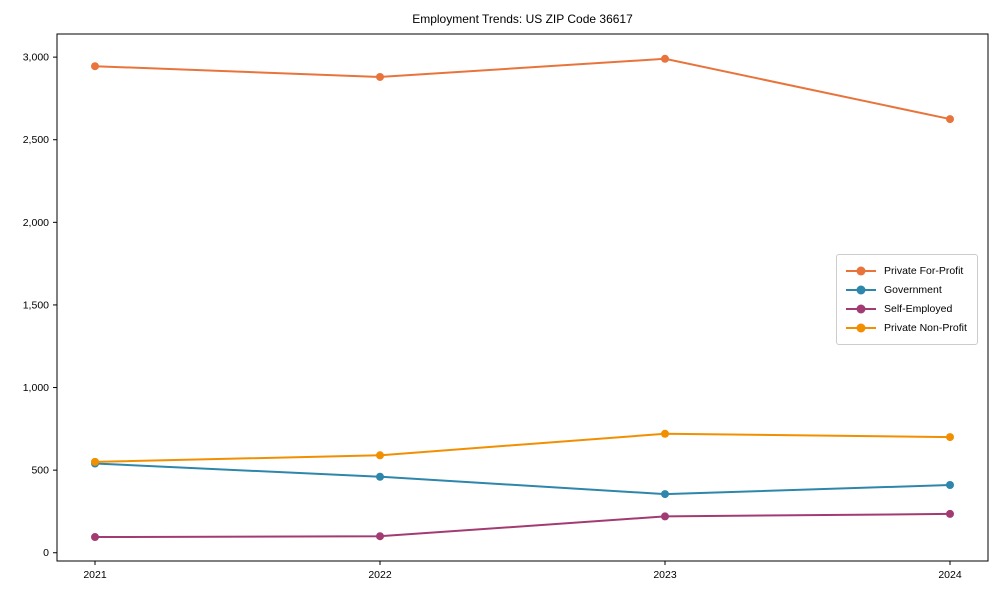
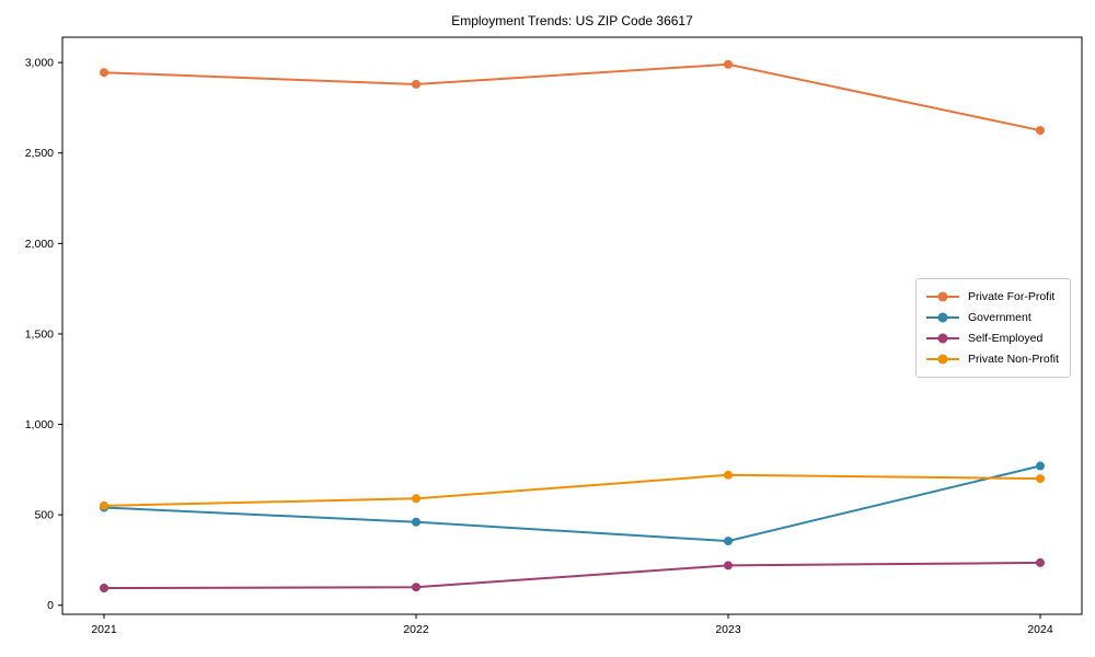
Government/2024: 410 -> 770
